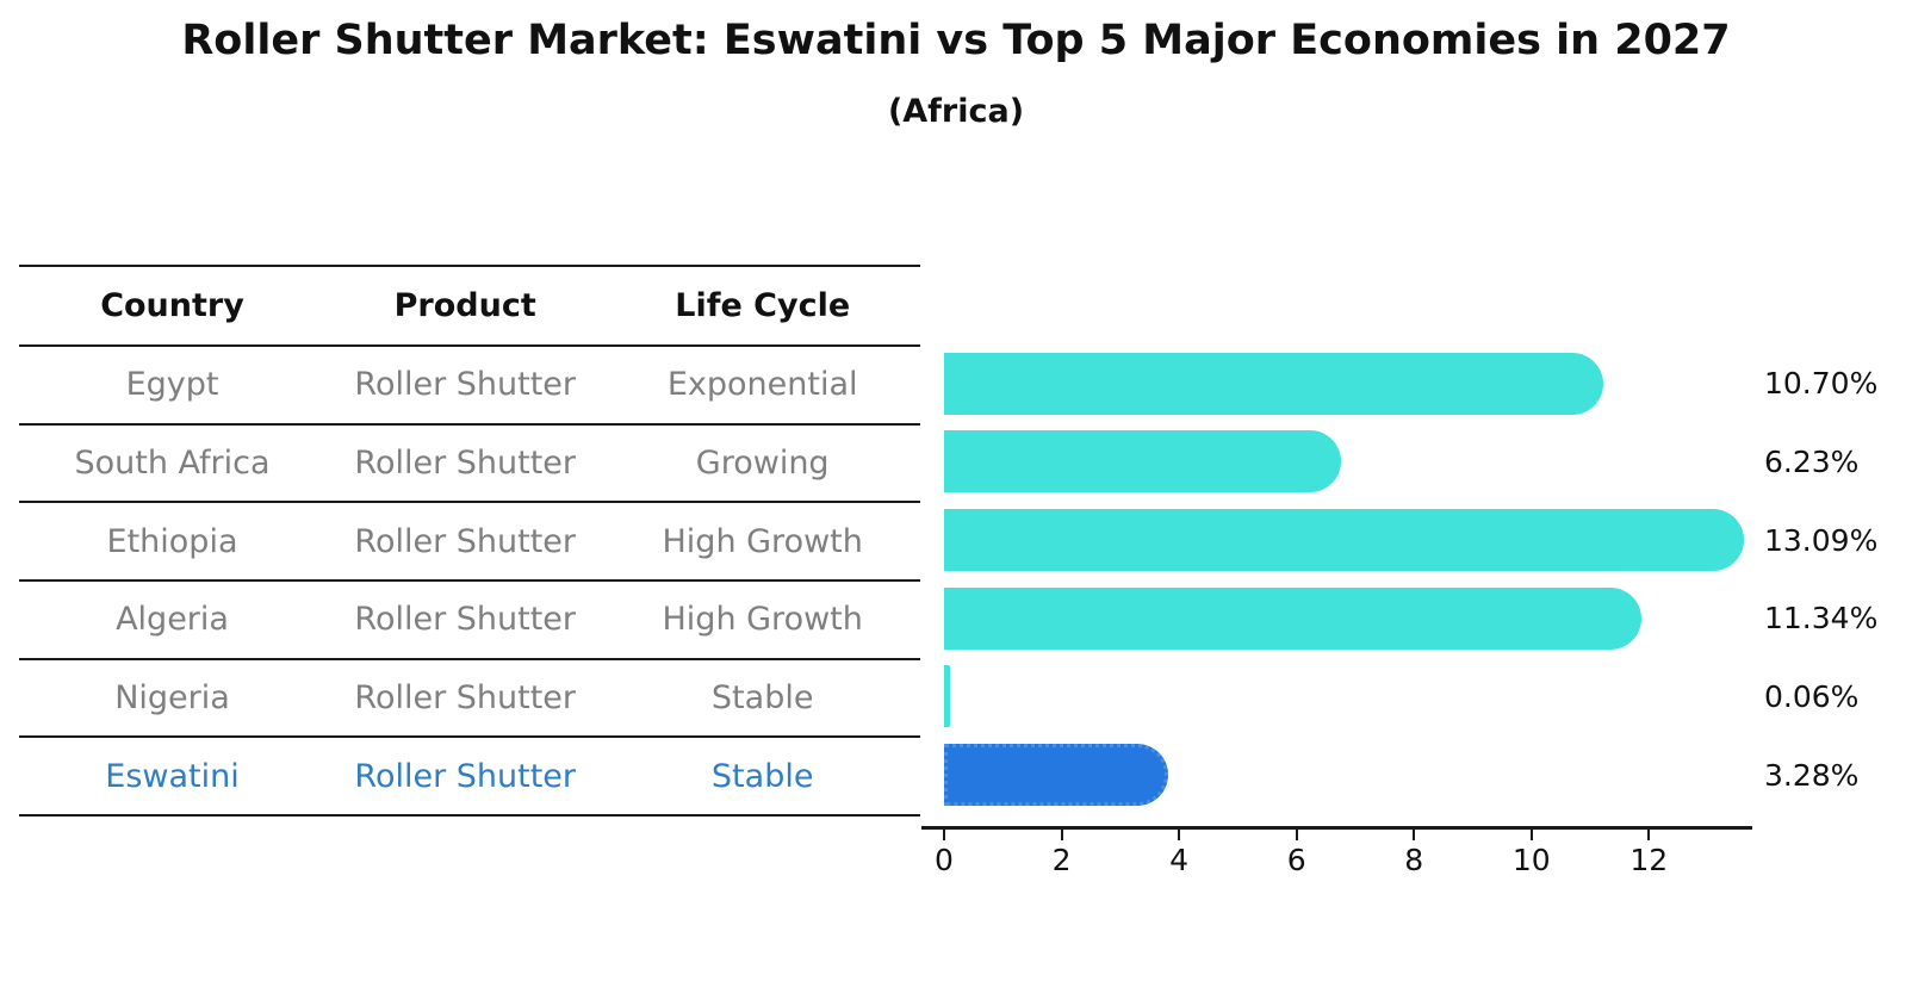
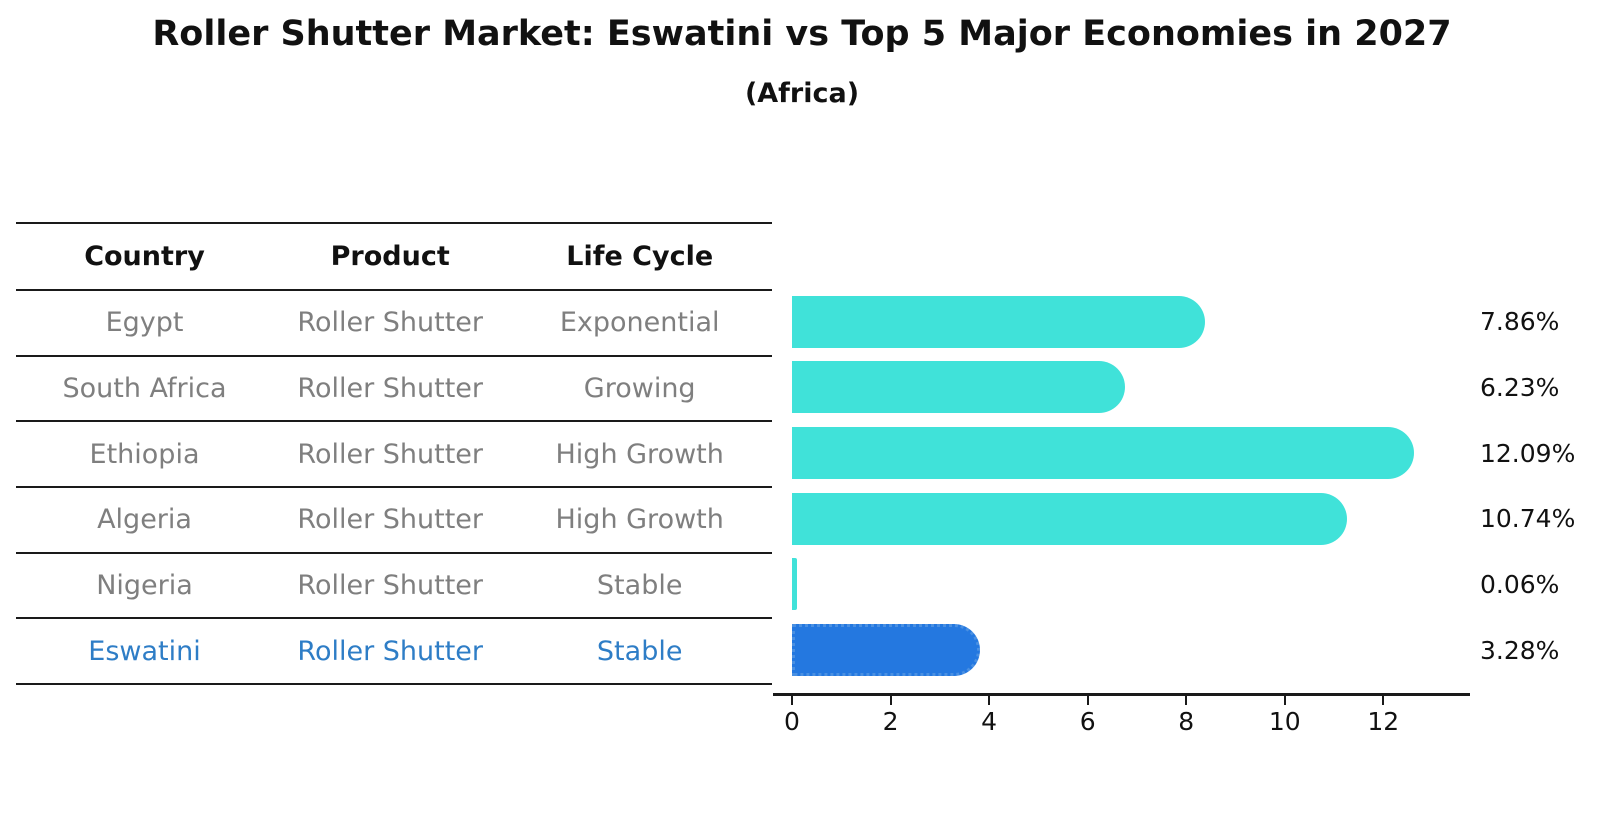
Egypt: 10.70% -> 7.86%
Ethiopia: 13.09% -> 12.09%
Algeria: 11.34% -> 10.74%
